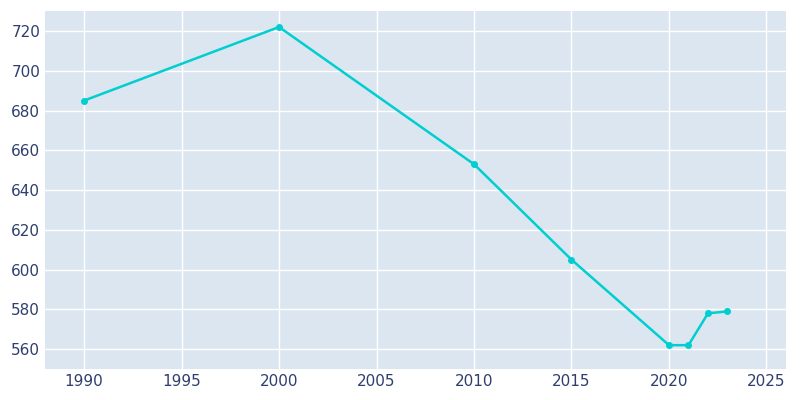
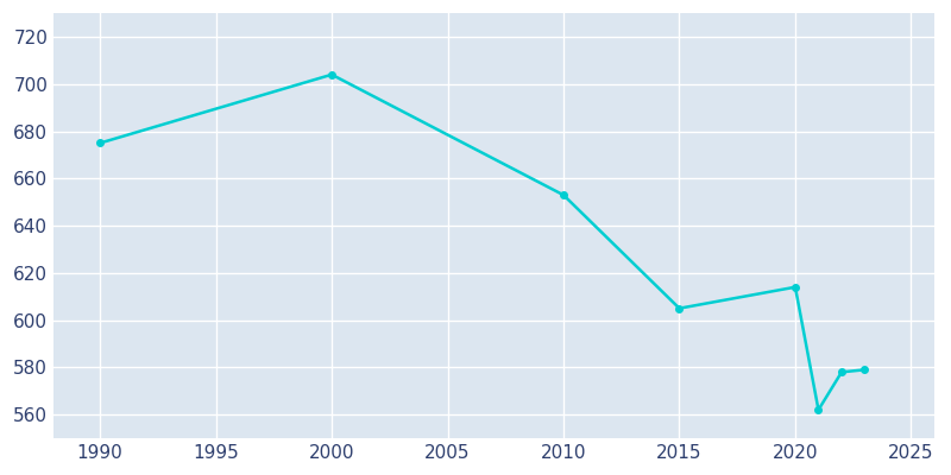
1990: 685 -> 675
2000: 722 -> 704
2020: 562 -> 614
